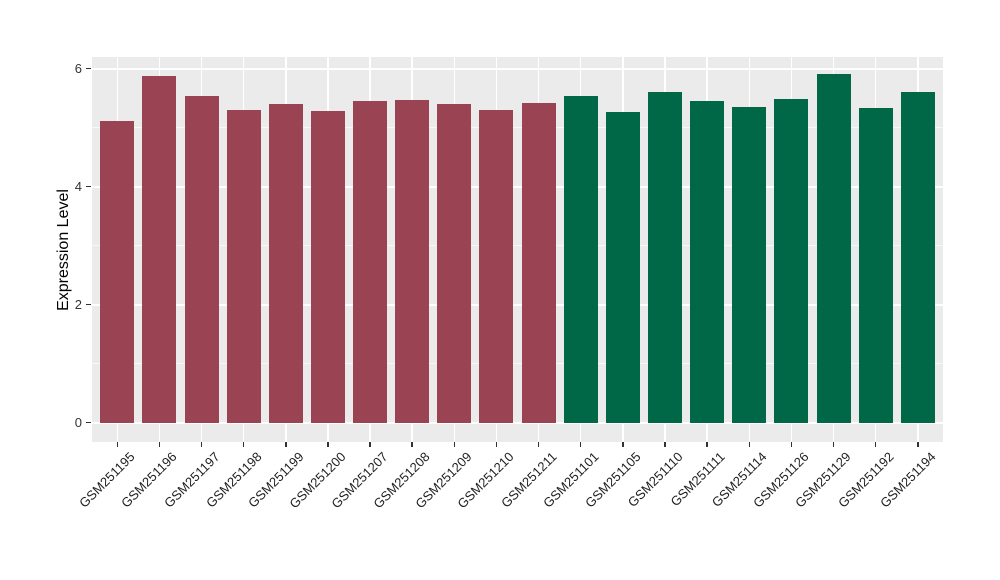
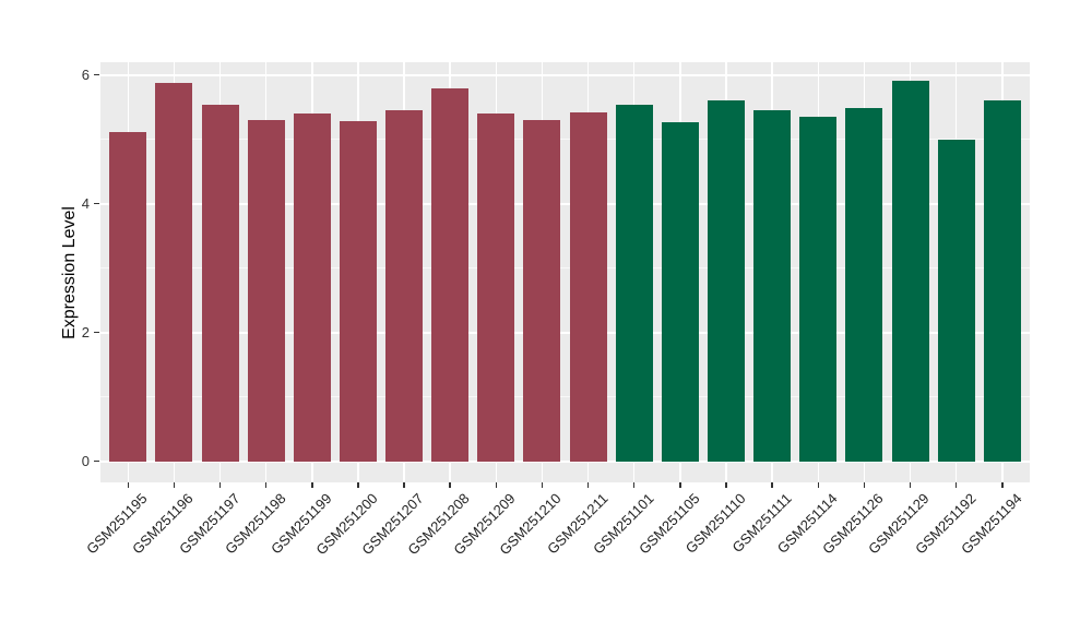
GSM251208: 5.5 -> 5.8
GSM251192: 5.3 -> 5.0
